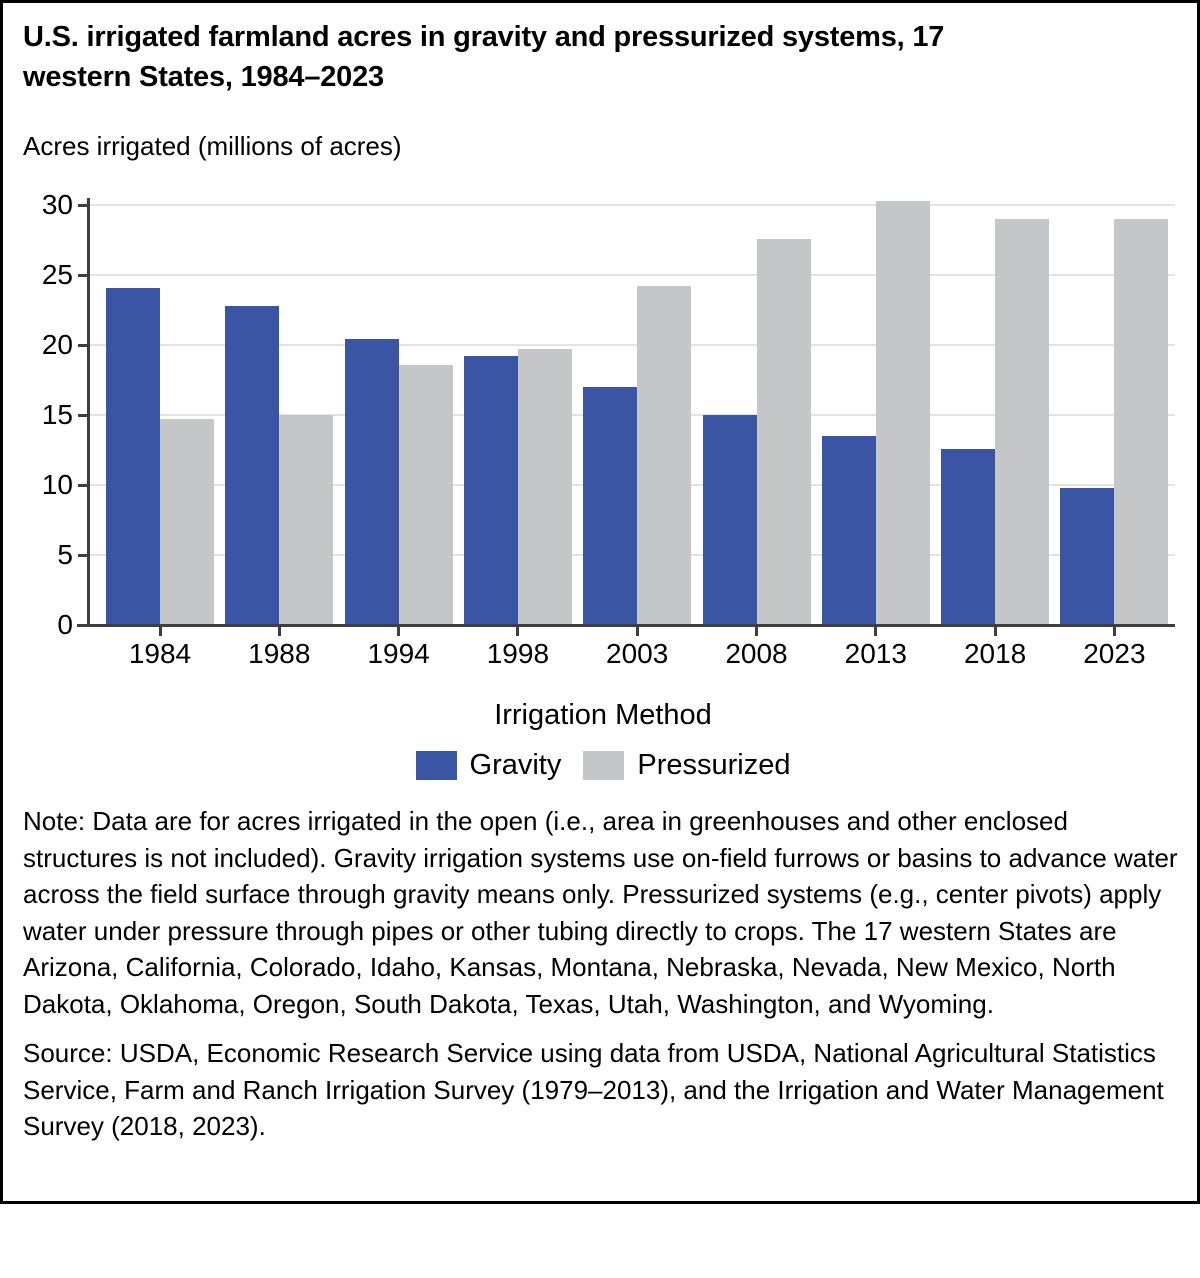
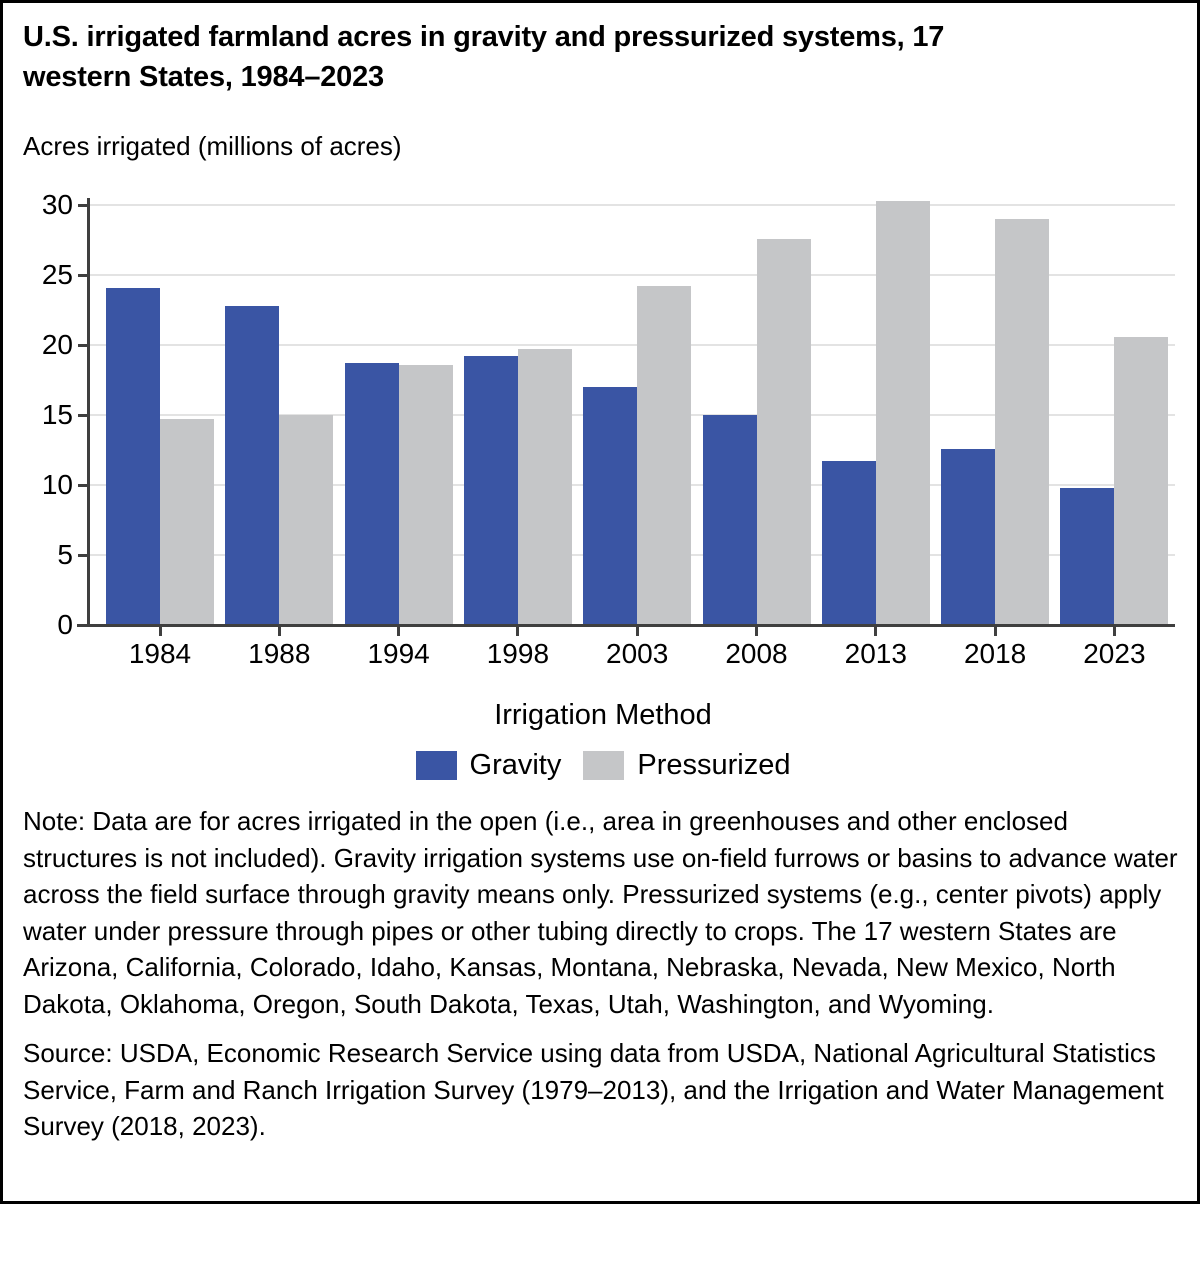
Gravity/1994: 20.4 -> 18.7
Gravity/2013: 13.5 -> 11.7
Pressurized/2023: 29.0 -> 20.6
